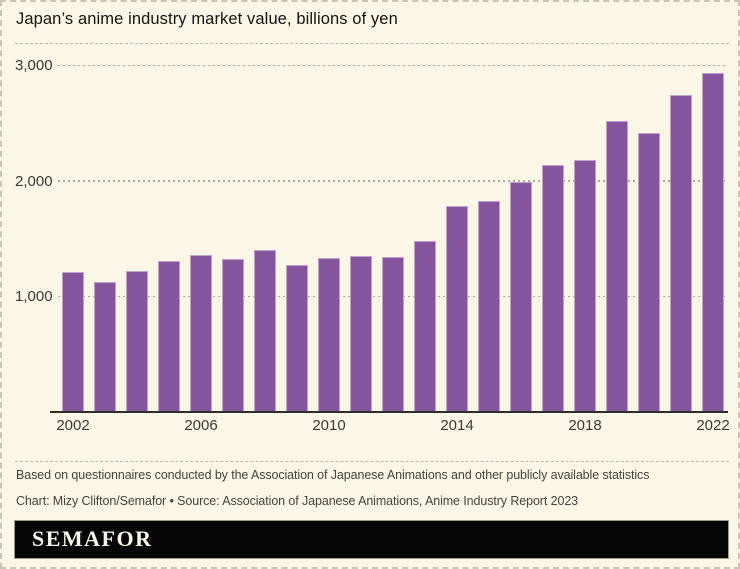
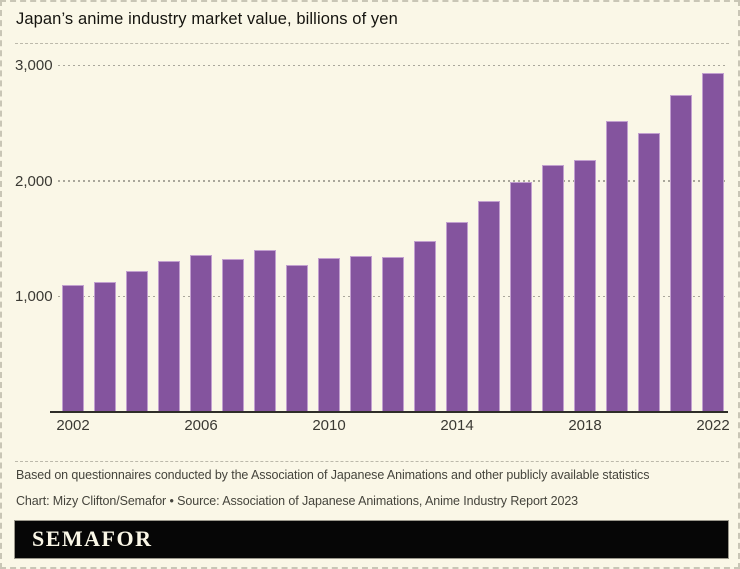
2002: 1210 -> 1100
2014: 1780 -> 1640
